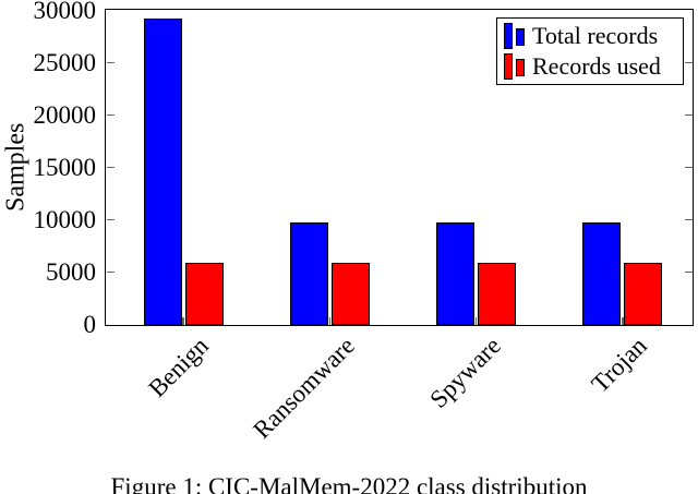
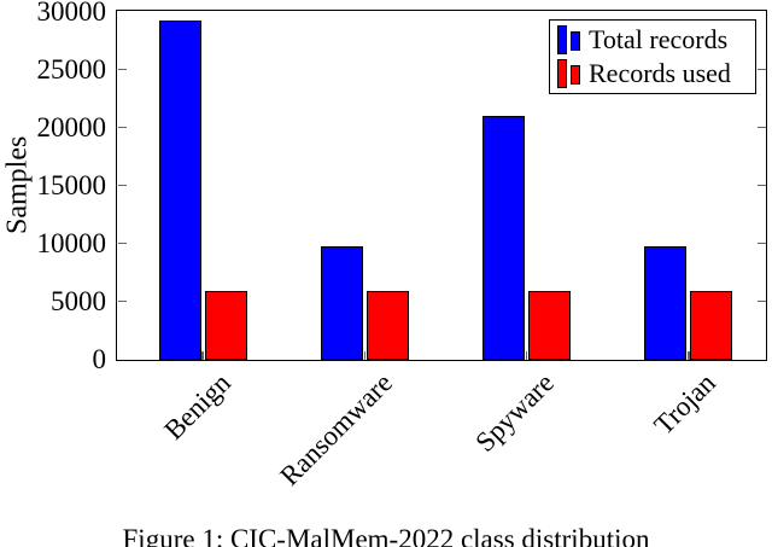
Total records/Spyware: 10000 -> 21000
